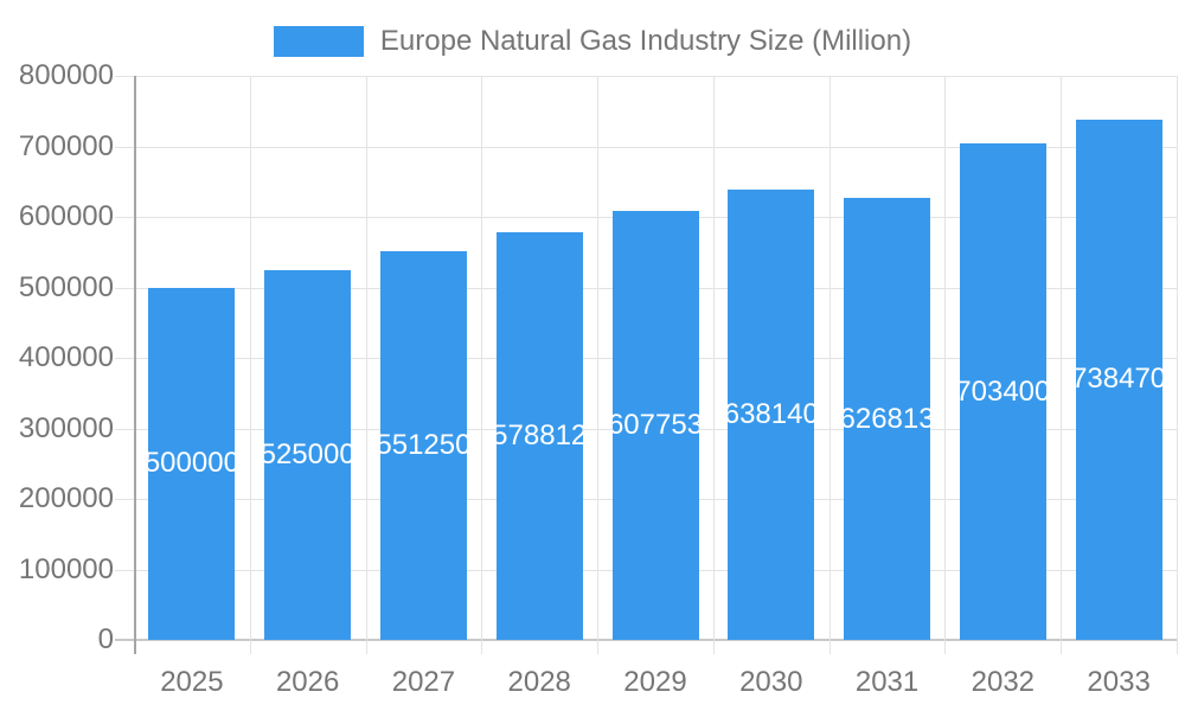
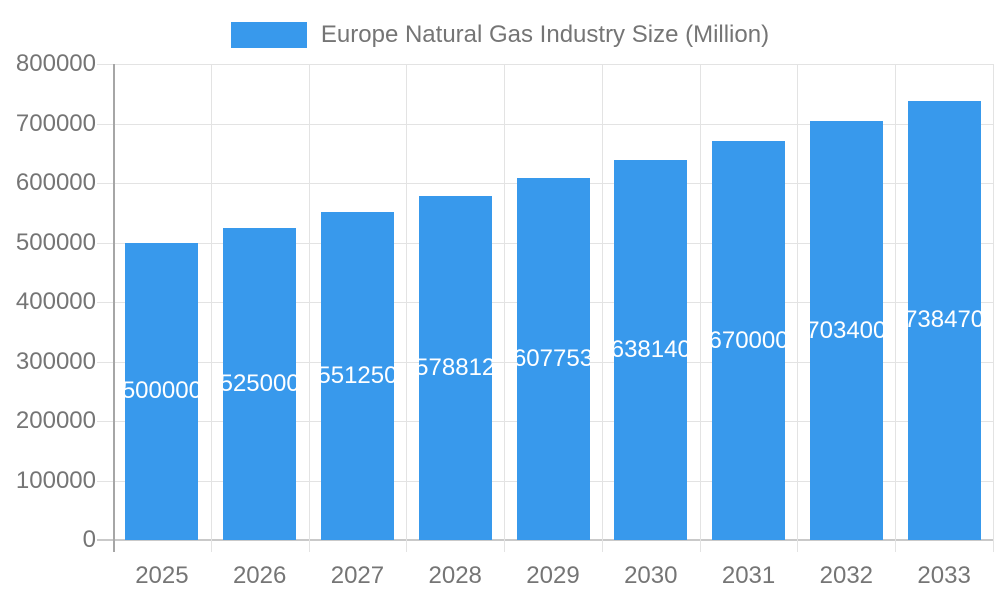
2031: 626813 -> 670000
